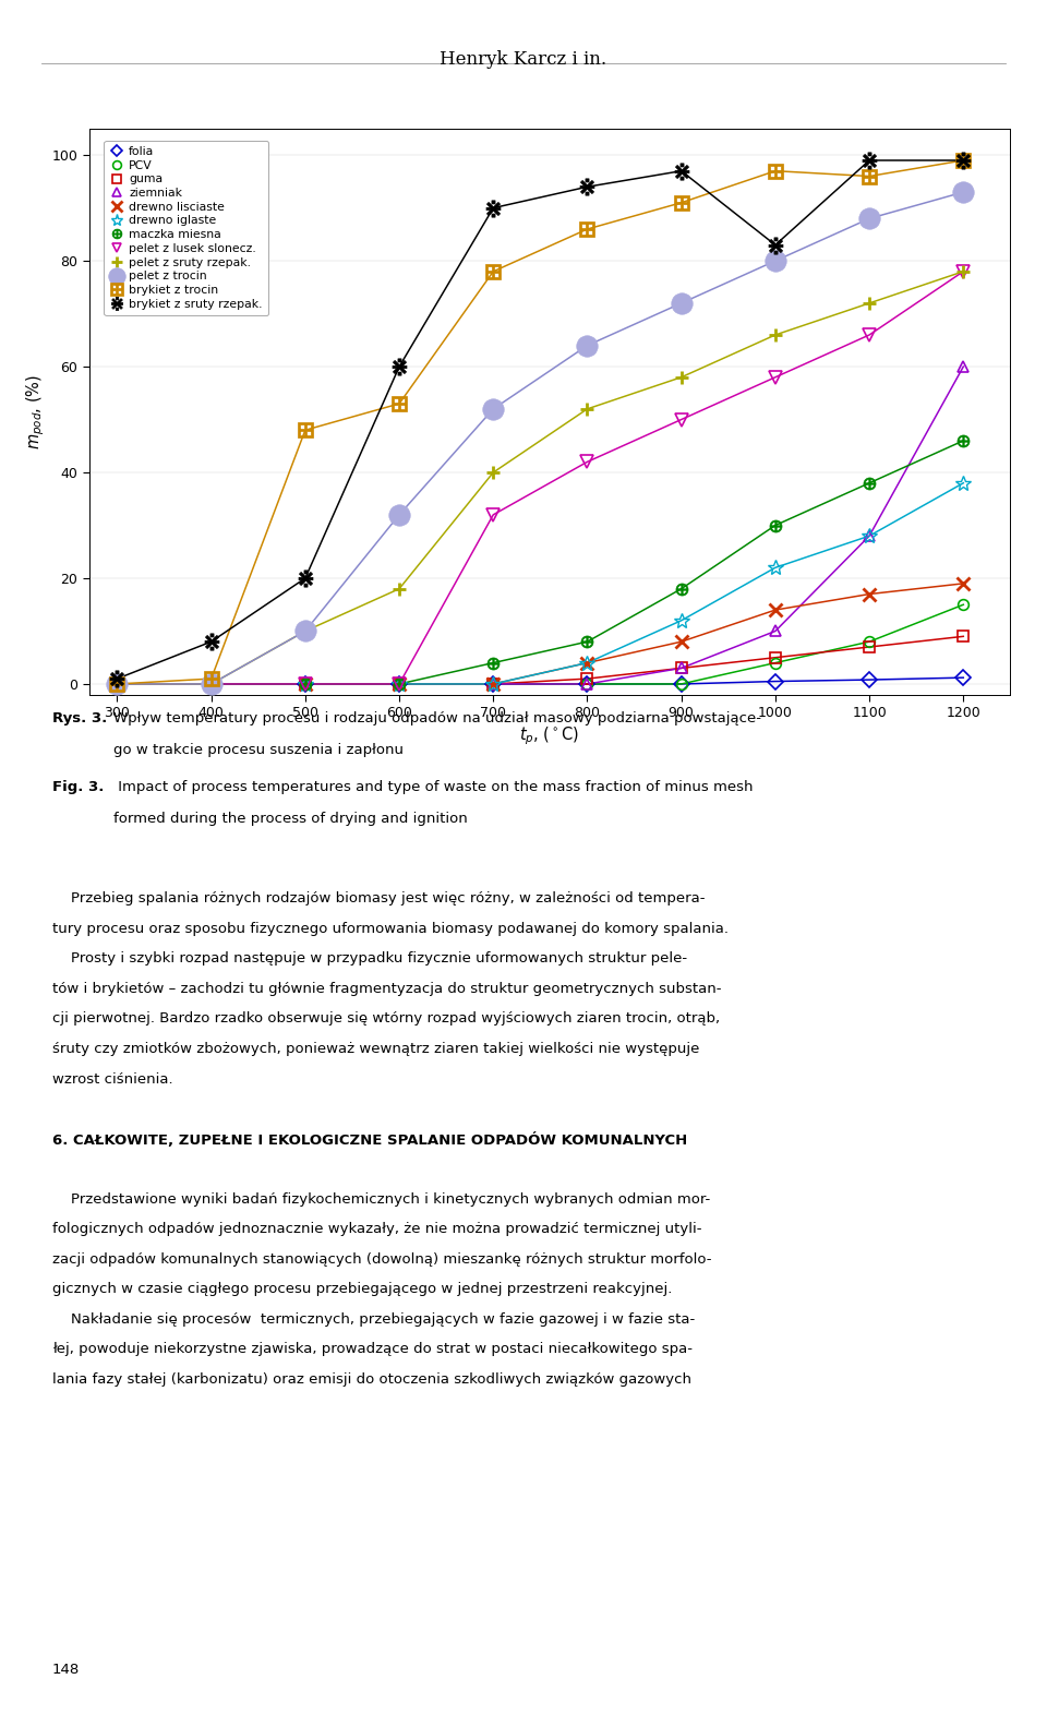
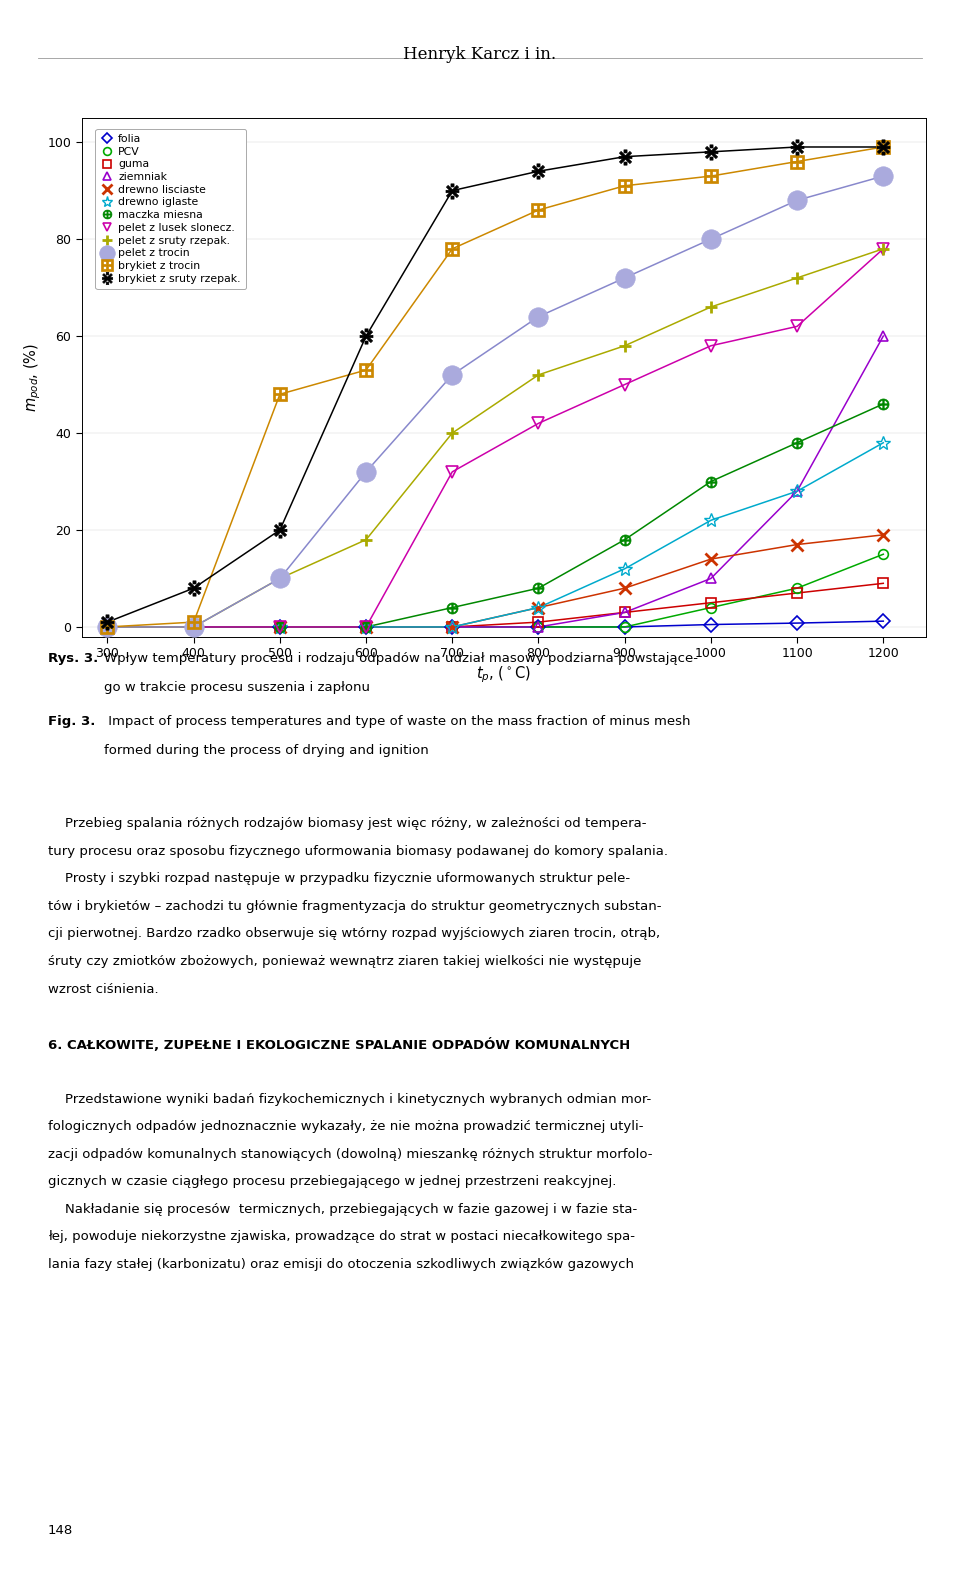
brykiet z trocin/1000: 97 -> 93
brykiet z sruty rzepak./1000: 83 -> 98
pelet z lusek slonecz./1100: 66 -> 62
